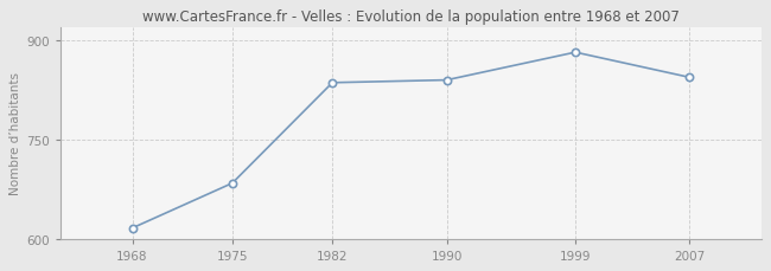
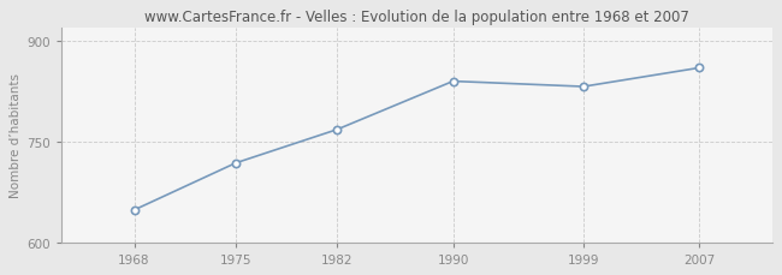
1968: 616 -> 648
1975: 684 -> 718
1982: 836 -> 768
1999: 882 -> 832
2007: 844 -> 860
